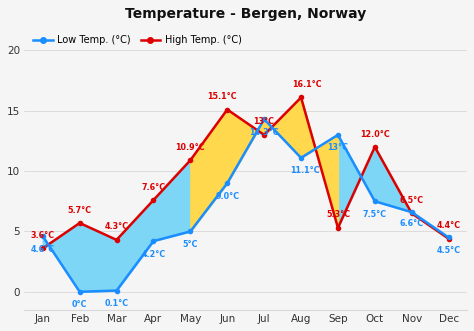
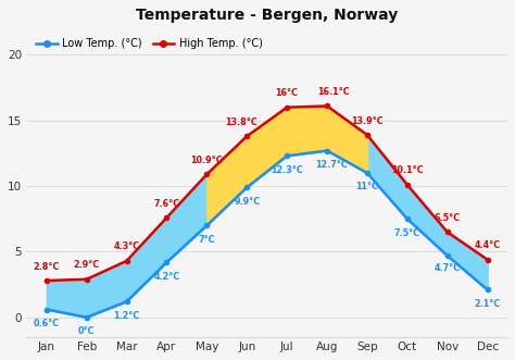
Low Temp. (°C)/Jan: 4.6°C -> 0.6°C
High Temp. (°C)/Jan: 3.6°C -> 2.8°C
High Temp. (°C)/Feb: 5.7°C -> 2.9°C
Low Temp. (°C)/Mar: 0.1°C -> 1.2°C
Low Temp. (°C)/May: 5°C -> 7°C
Low Temp. (°C)/Jun: 9.0°C -> 9.9°C
High Temp. (°C)/Jun: 15.1°C -> 13.8°C
Low Temp. (°C)/Jul: 14.3°C -> 12.3°C
High Temp. (°C)/Jul: 13°C -> 16°C
Low Temp. (°C)/Aug: 11.1°C -> 12.7°C
Low Temp. (°C)/Sep: 13°C -> 11°C
High Temp. (°C)/Sep: 5.3°C -> 13.9°C
High Temp. (°C)/Oct: 12.0°C -> 10.1°C
Low Temp. (°C)/Nov: 6.6°C -> 4.7°C
Low Temp. (°C)/Dec: 4.5°C -> 2.1°C
